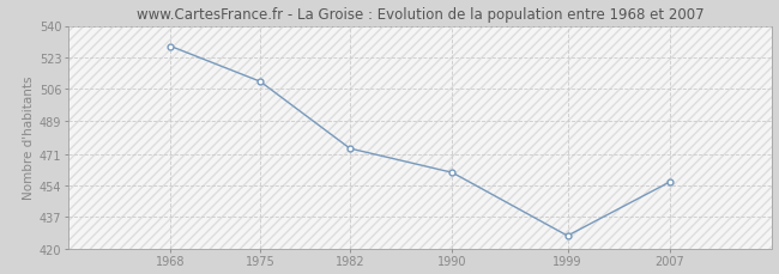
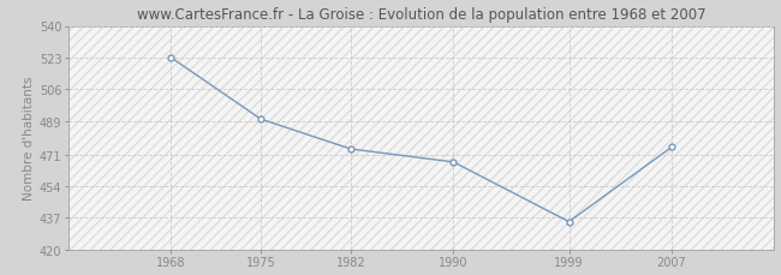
1968: 529 -> 523
1975: 510 -> 490
1990: 461 -> 467
1999: 427 -> 435
2007: 456 -> 475
